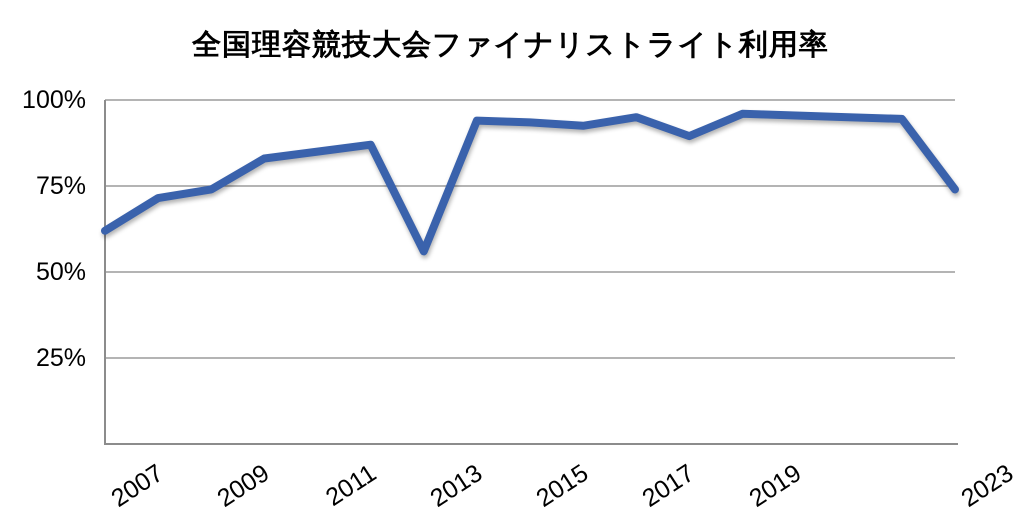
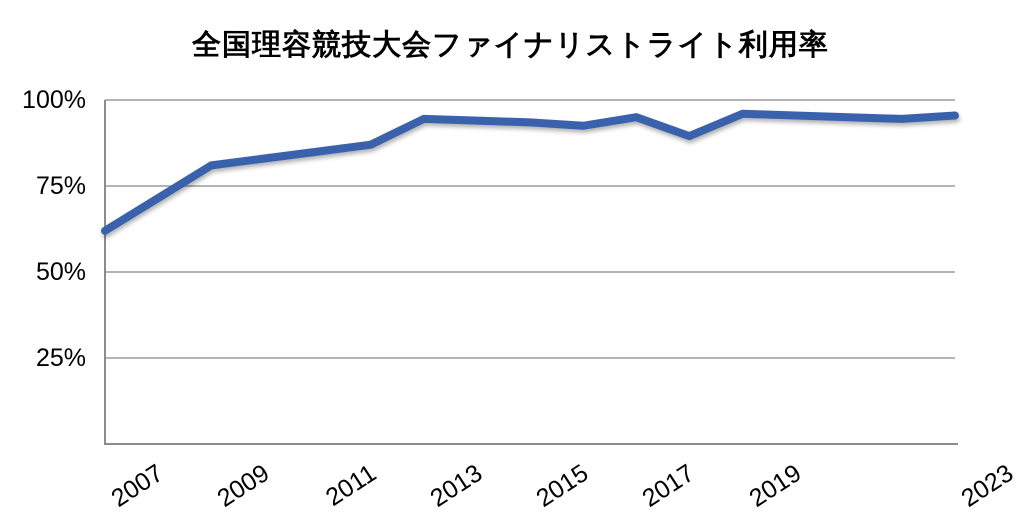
2009: 74% -> 81%
2013: 56% -> 94%
2023: 74% -> 96%
